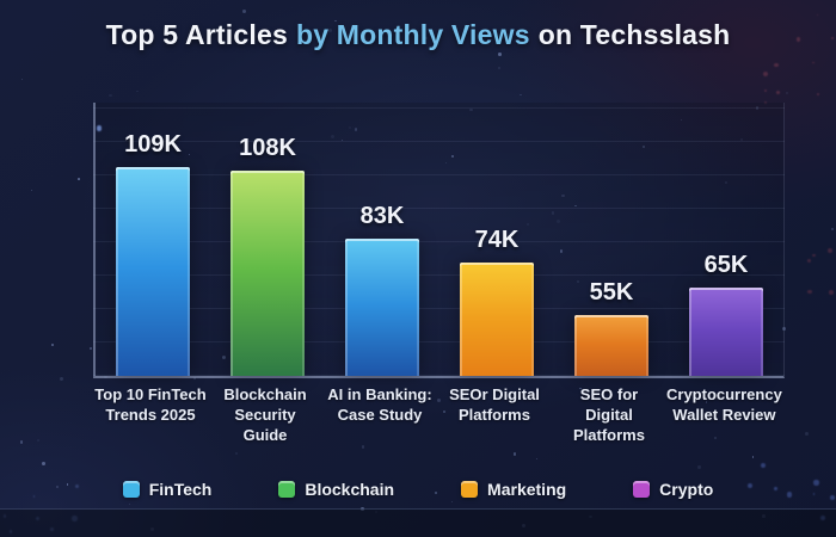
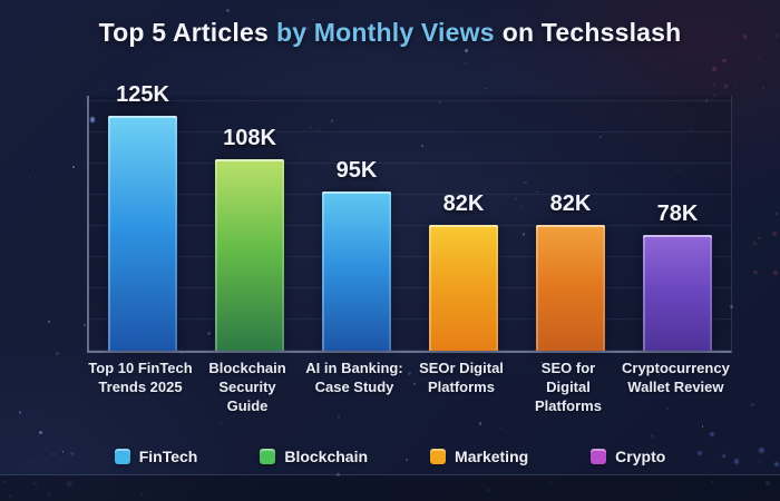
Top 10 FinTech Trends 2025: 109K -> 125K
AI in Banking: Case Study: 83K -> 95K
SEOr Digital Platforms: 74K -> 82K
SEO for Digital Platforms: 55K -> 82K
Cryptocurrency Wallet Review: 65K -> 78K
